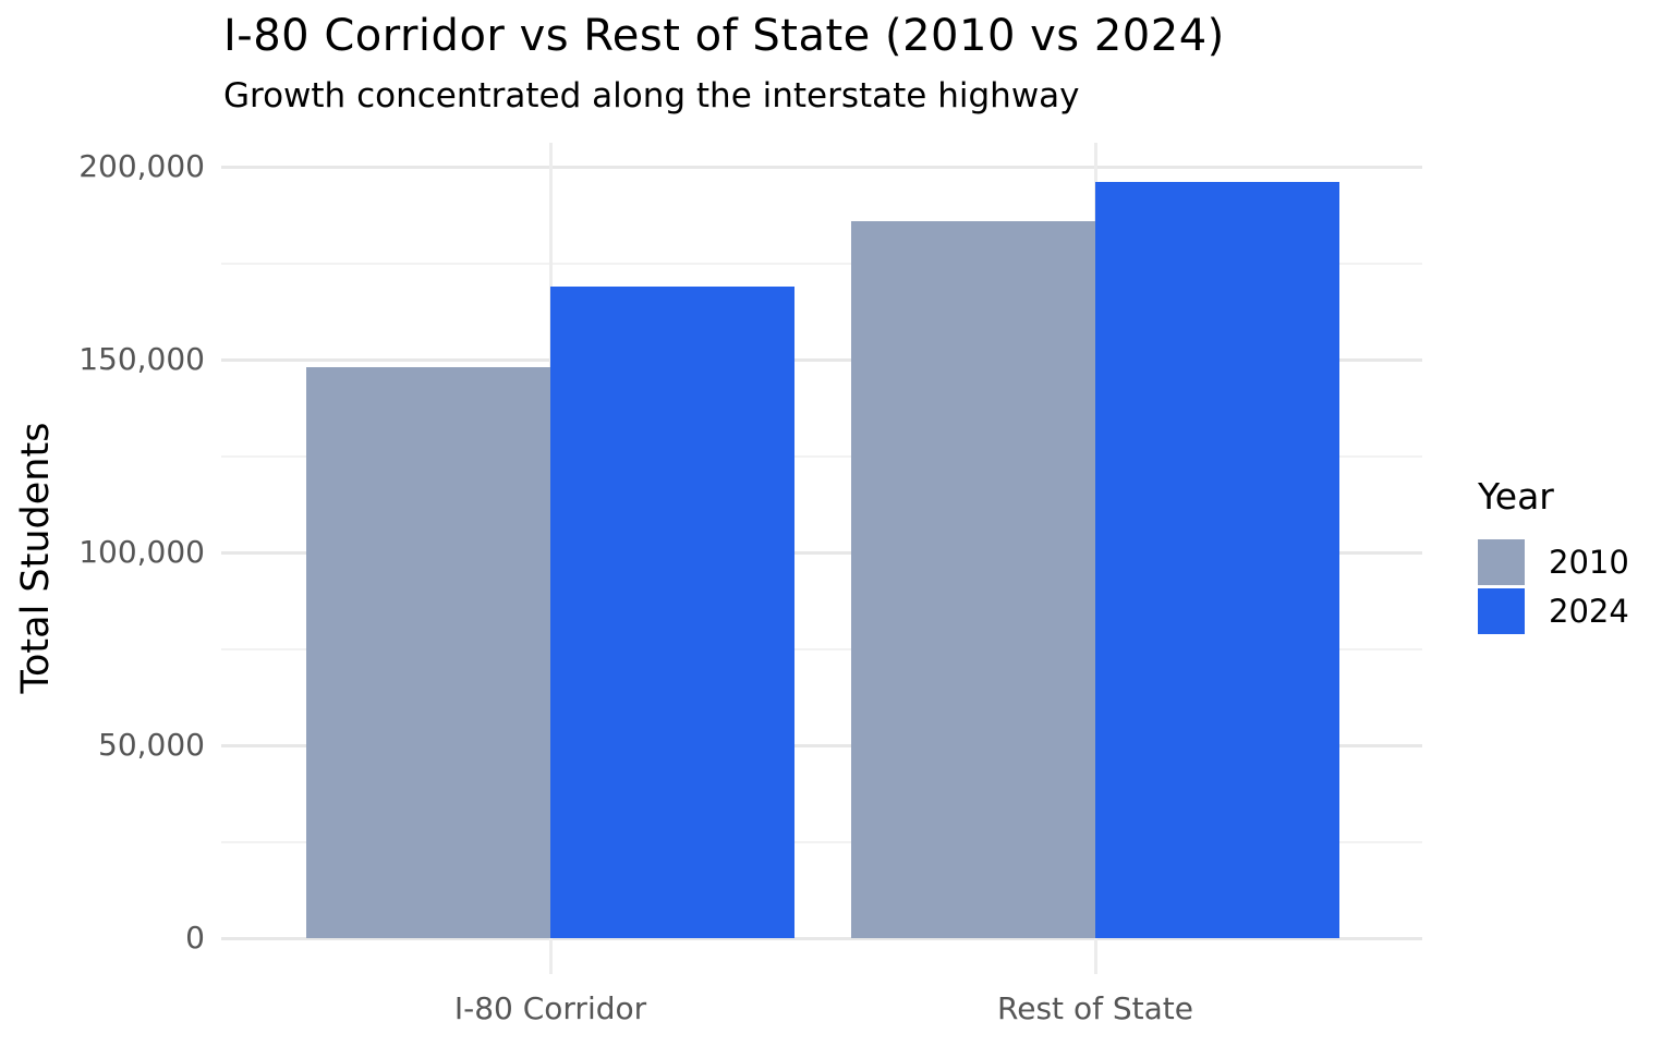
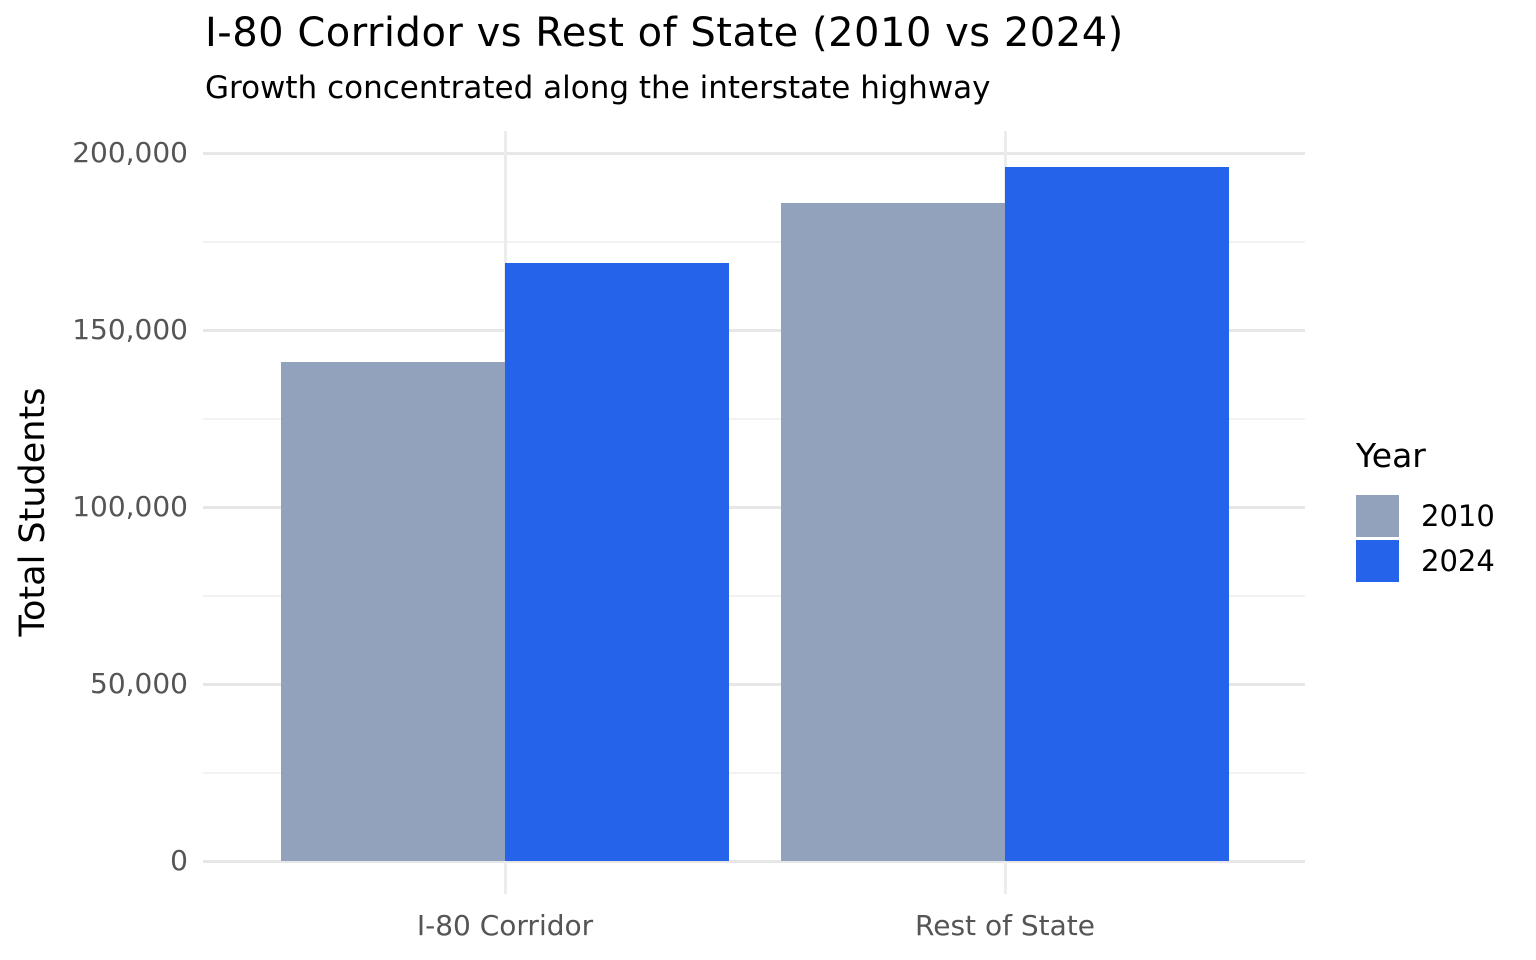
2010/I-80 Corridor: 148000 -> 141000
